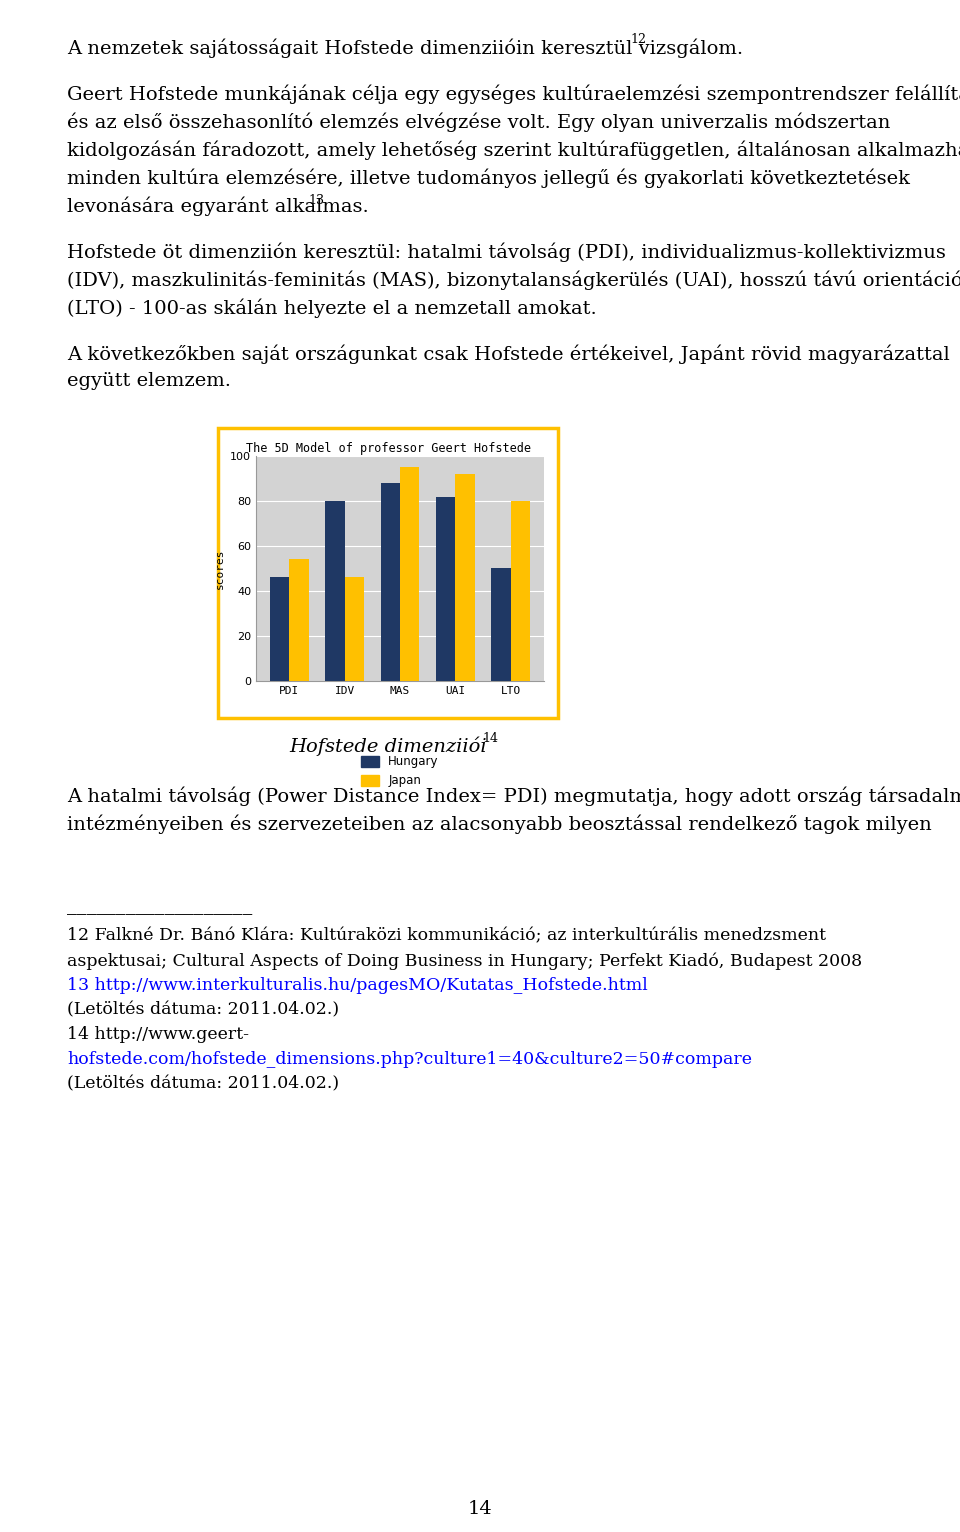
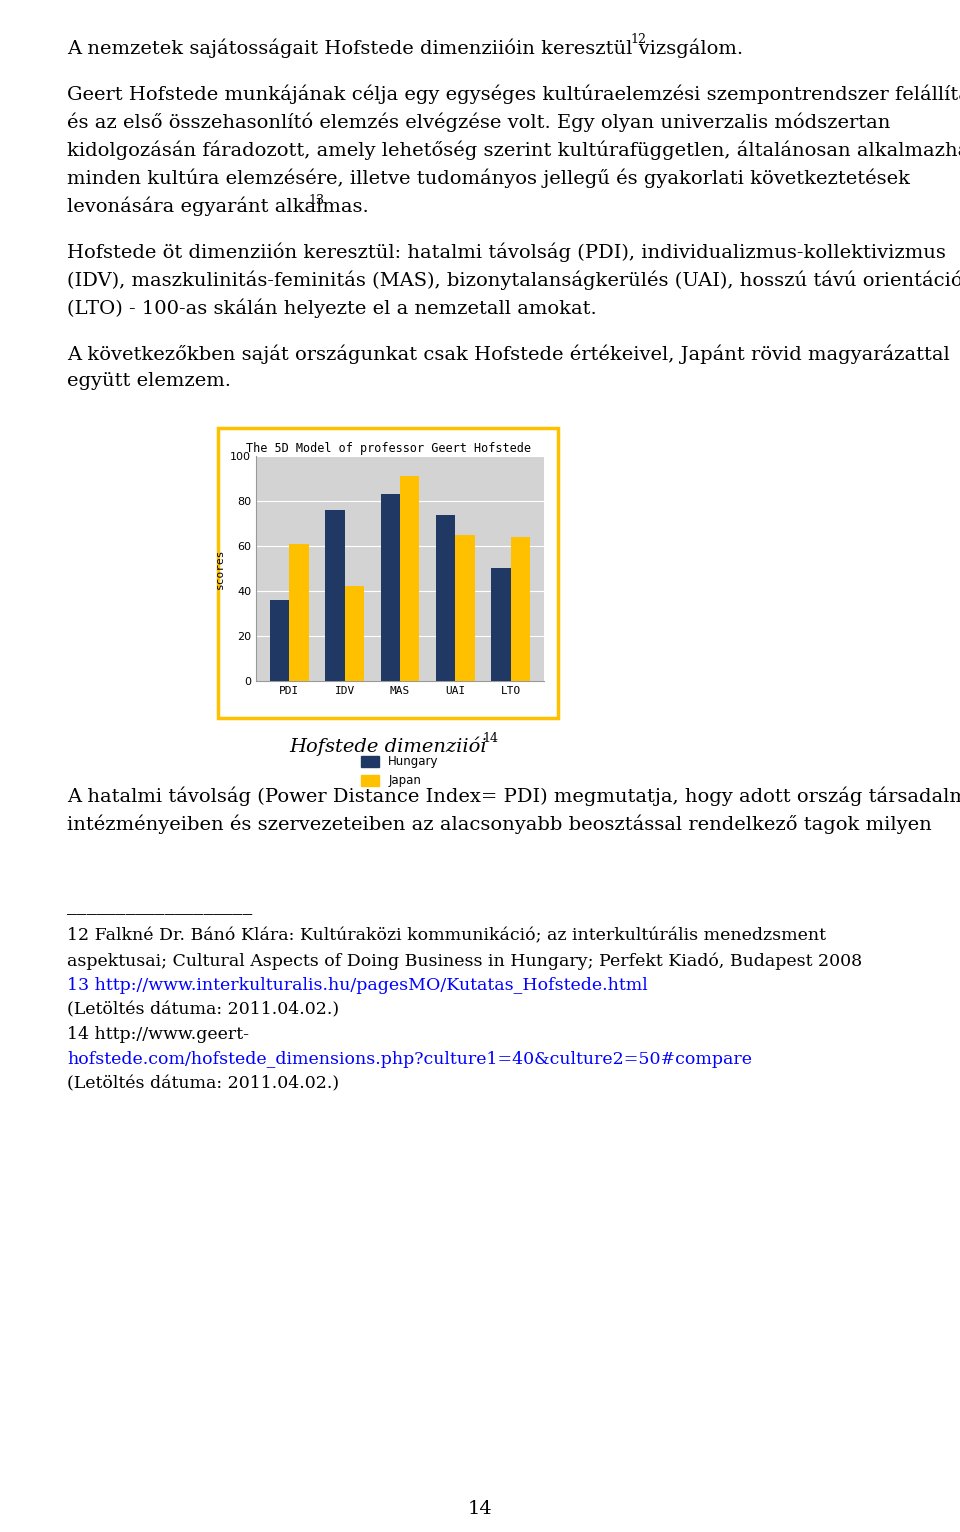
Hungary/PDI: 46 -> 36
Japan/PDI: 54 -> 61
Hungary/IDV: 80 -> 76
Japan/IDV: 46 -> 42
Hungary/MAS: 88 -> 83
Japan/MAS: 95 -> 91
Hungary/UAI: 82 -> 74
Japan/UAI: 92 -> 65
Japan/LTO: 80 -> 64
